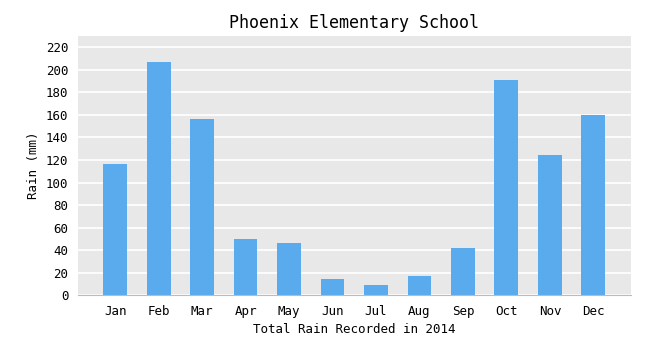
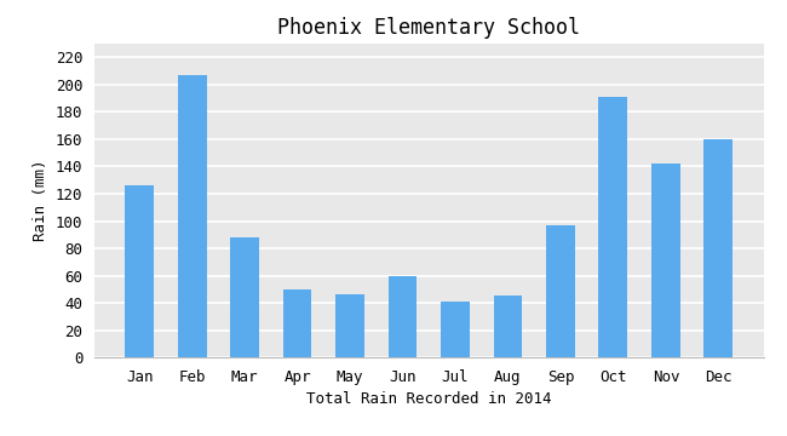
Jan: 116 -> 126
Mar: 156 -> 88
Jun: 14 -> 60
Jul: 9 -> 41
Aug: 17 -> 45
Sep: 42 -> 97
Nov: 124 -> 142
